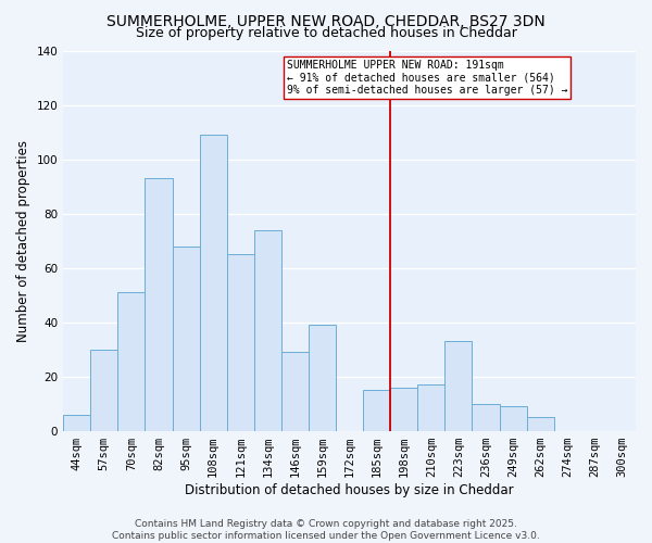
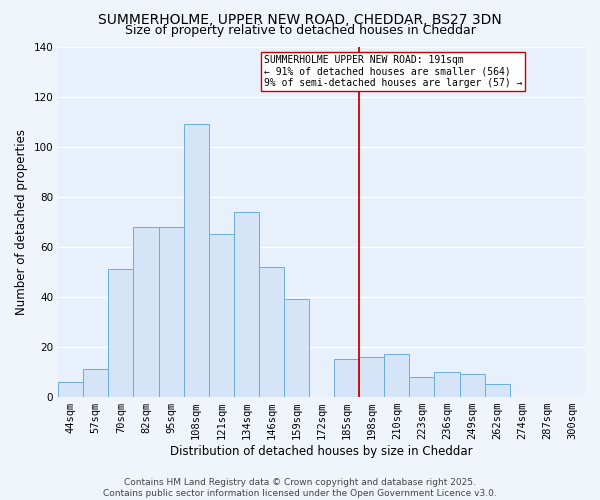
57sqm: 30 -> 11
82sqm: 93 -> 68
146sqm: 29 -> 52
223sqm: 33 -> 8
